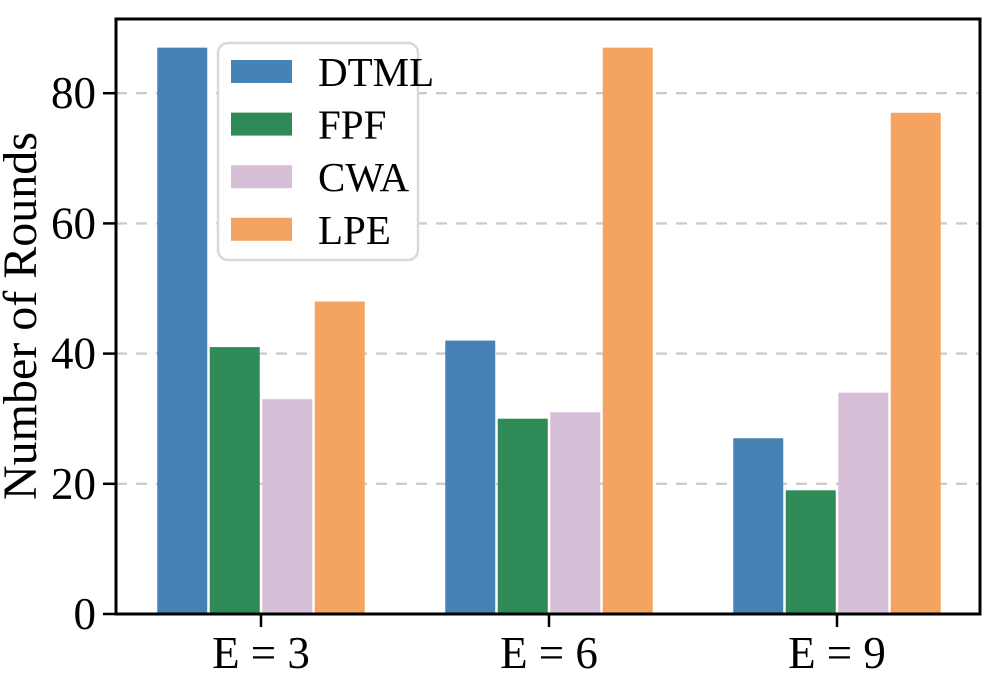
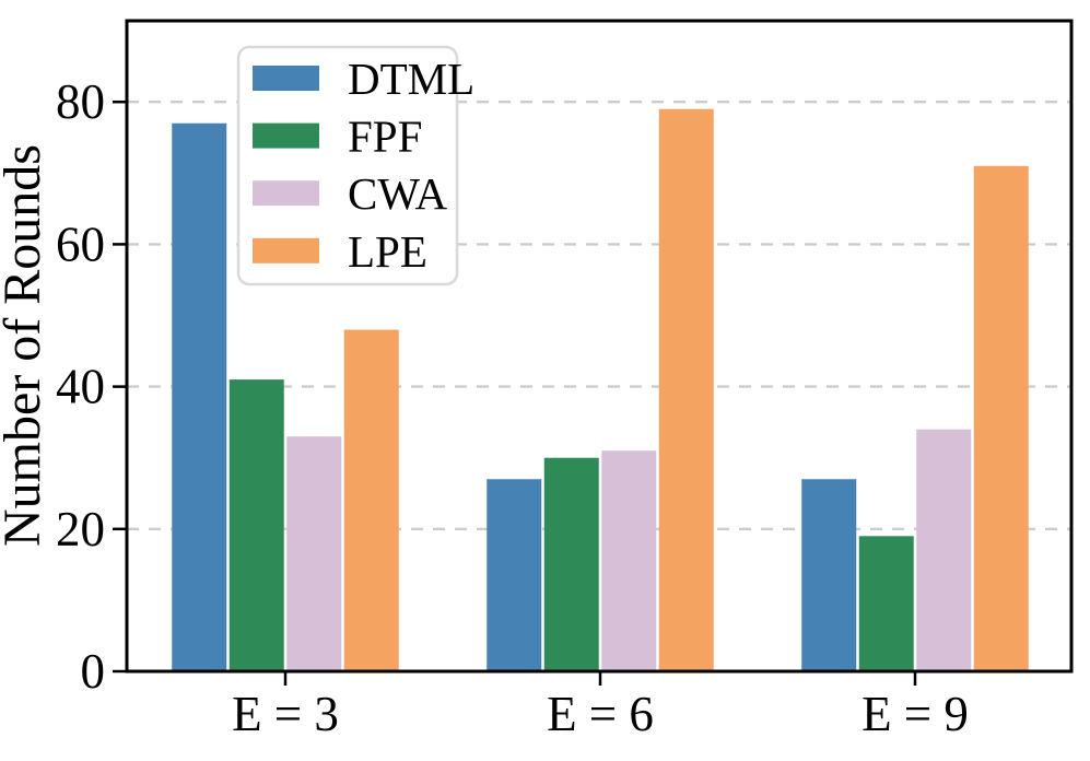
DTML/E = 3: 87 -> 77
DTML/E = 6: 42 -> 27
LPE/E = 6: 87 -> 79
LPE/E = 9: 77 -> 71
